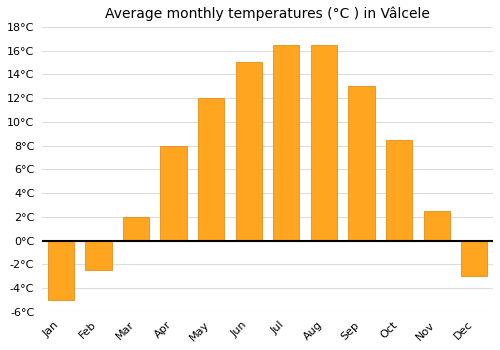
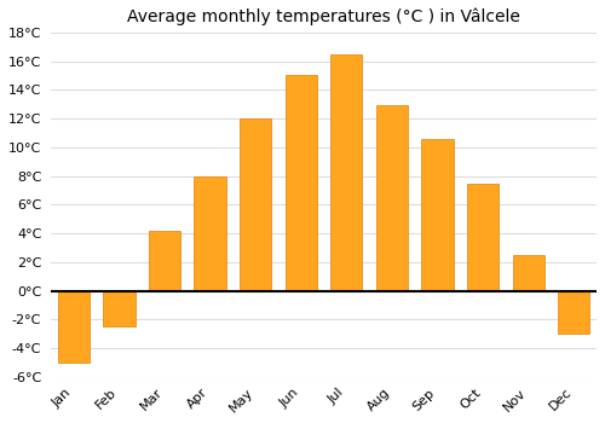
Mar: 2.0°C -> 4.2°C
Aug: 16.5°C -> 12.9°C
Sep: 13.0°C -> 10.6°C
Oct: 8.5°C -> 7.5°C
